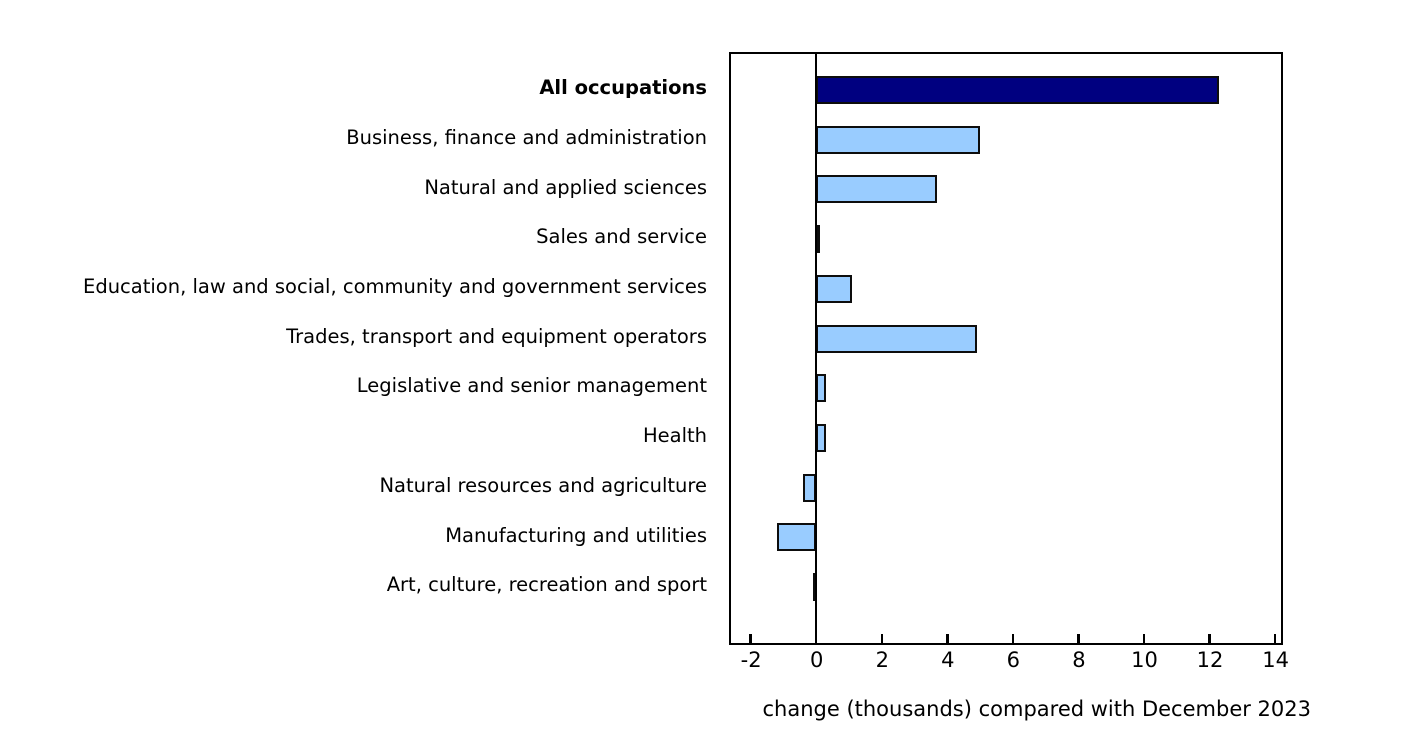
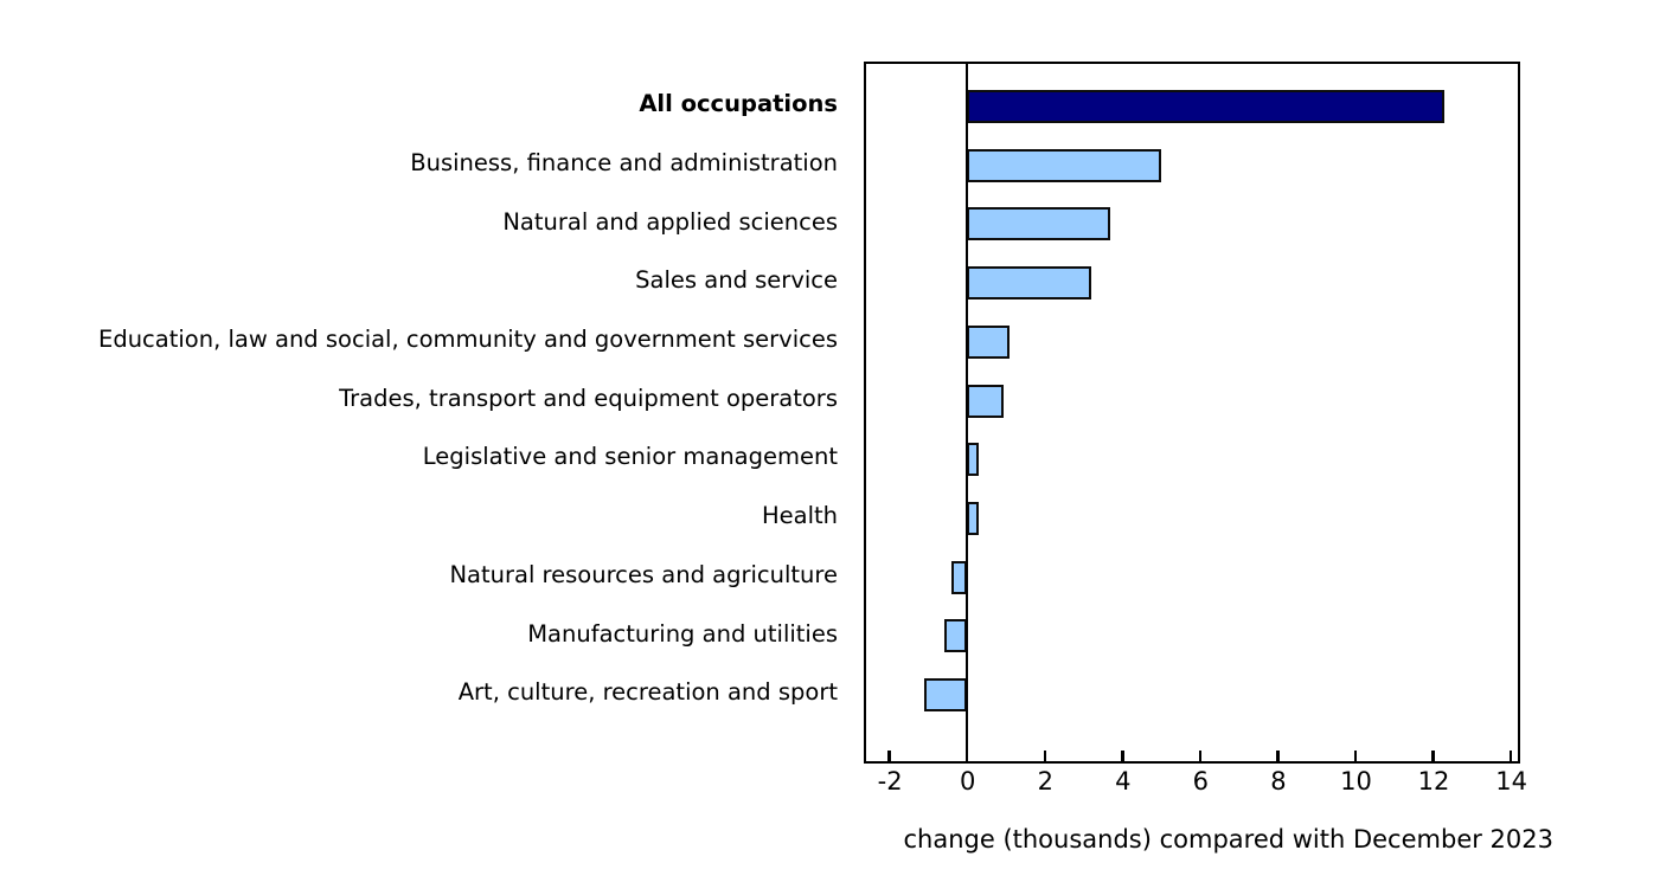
Sales and service: 0.1 -> 3.2
Trades, transport and equipment operators: 4.9 -> 0.9
Manufacturing and utilities: -1.2 -> -0.6
Art, culture, recreation and sport: -0.1 -> -1.1
